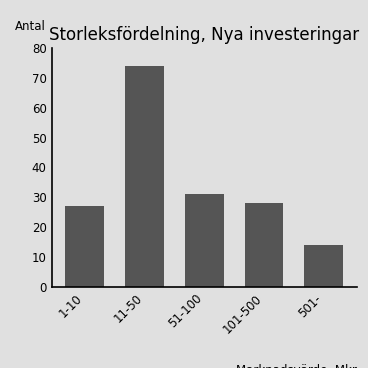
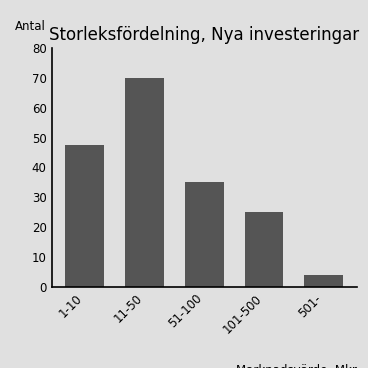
1-10: 27.0 -> 47.5
11-50: 74.0 -> 70.0
51-100: 31.0 -> 35.0
101-500: 28.0 -> 25.0
501-: 14.0 -> 4.0
